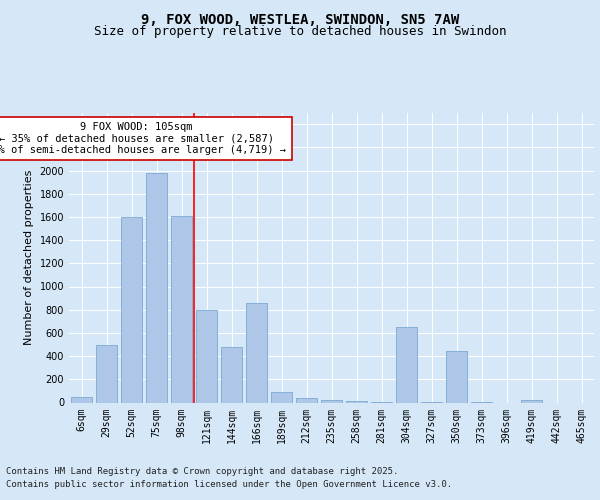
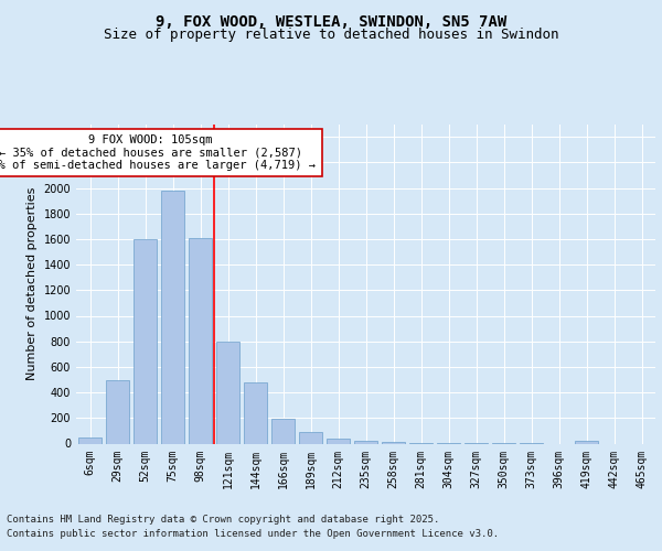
166sqm: 860 -> 200
304sqm: 650 -> 0
350sqm: 440 -> 0
